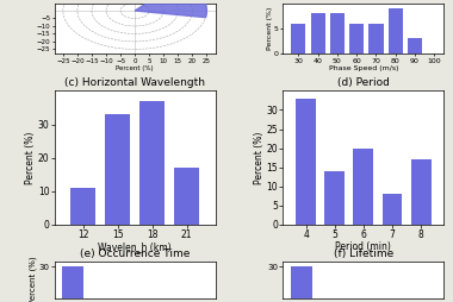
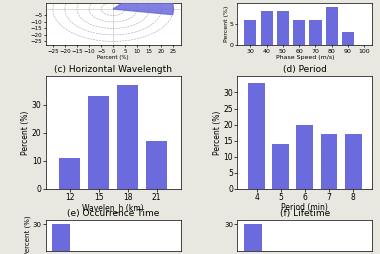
(d) Period/7: 8 -> 17
